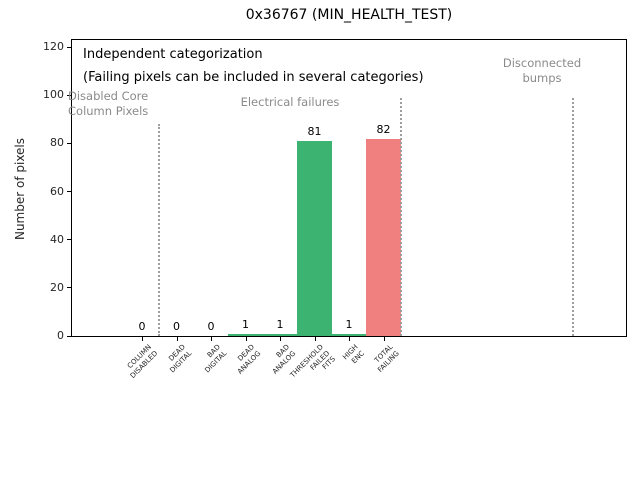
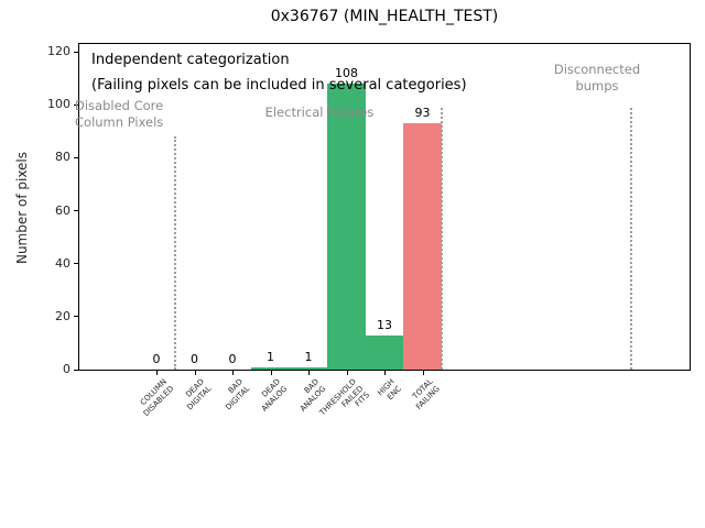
THRESHOLD FAILED FITS: 81 -> 108
HIGH ENC: 1 -> 13
TOTAL FAILING: 82 -> 93
